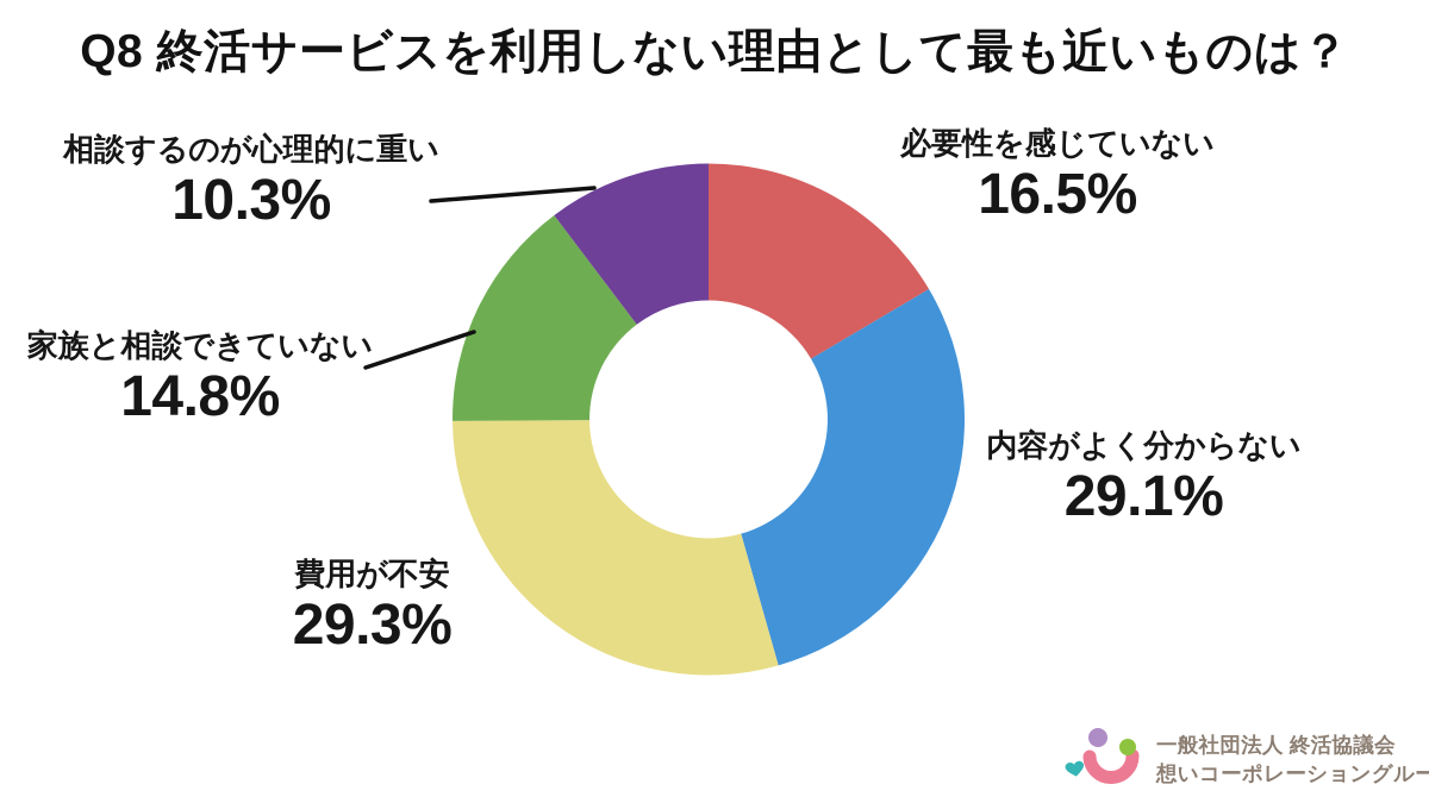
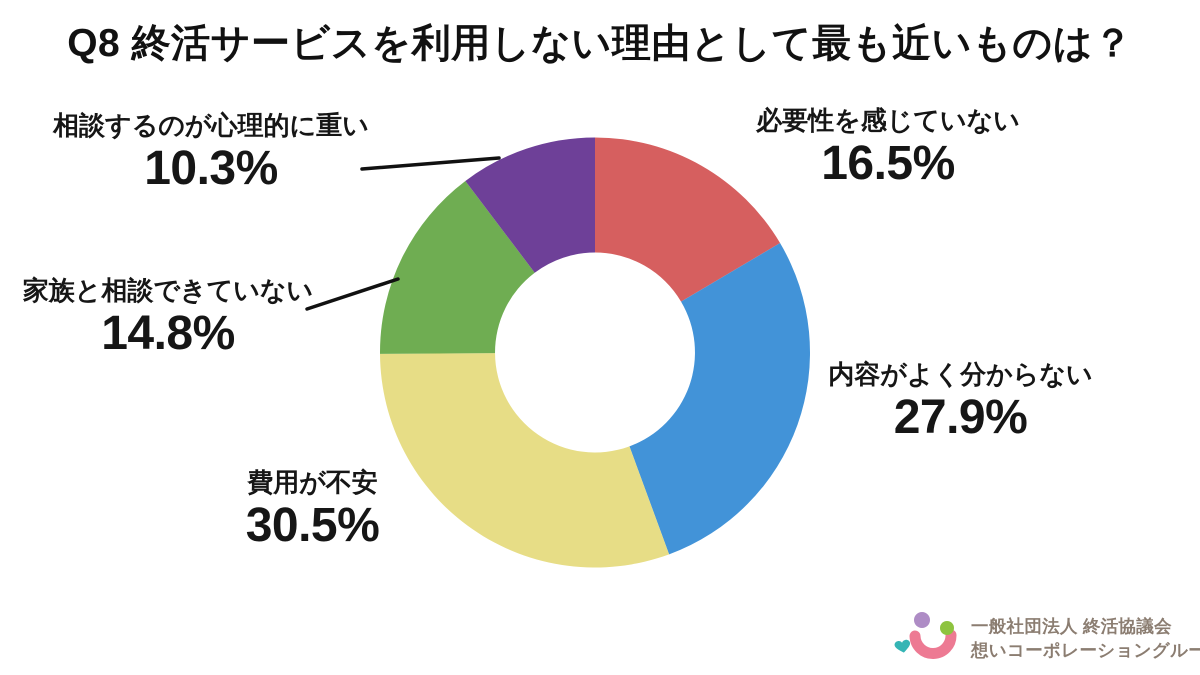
内容がよく分からない: 29.1% -> 27.9%
費用が不安: 29.3% -> 30.5%
